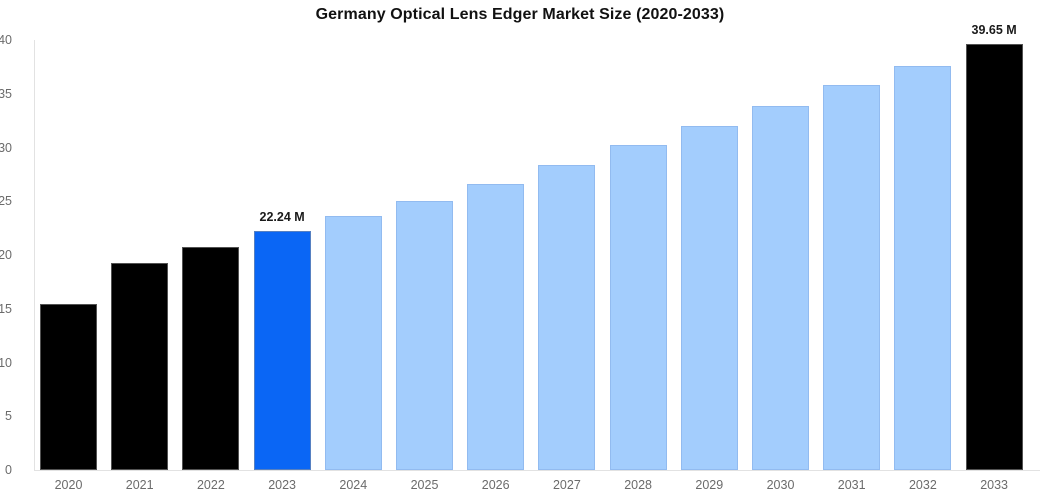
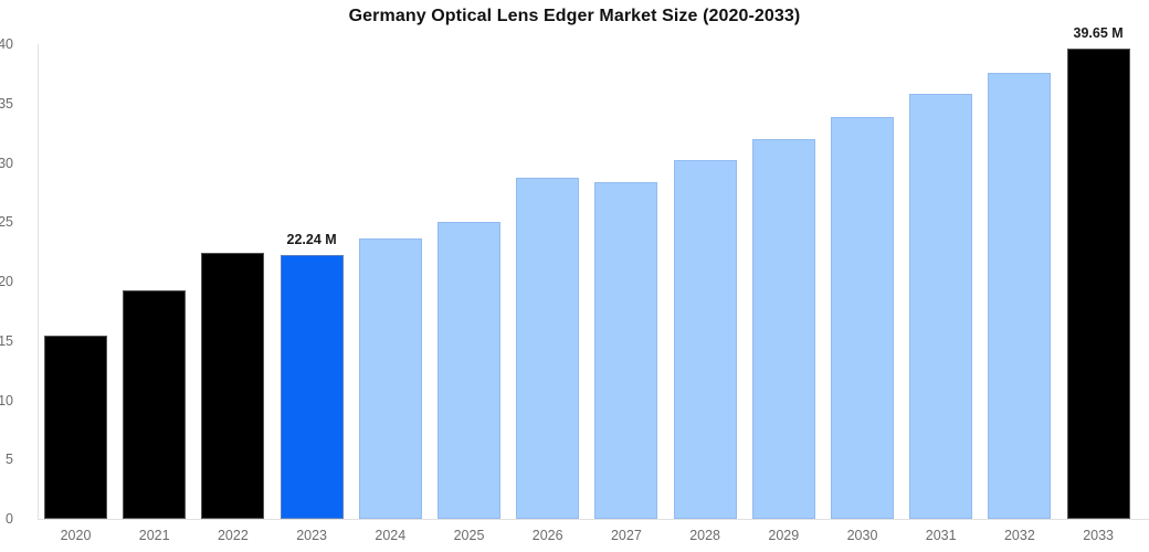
2022: 20.7 -> 22.4
2026: 26.6 -> 28.7
